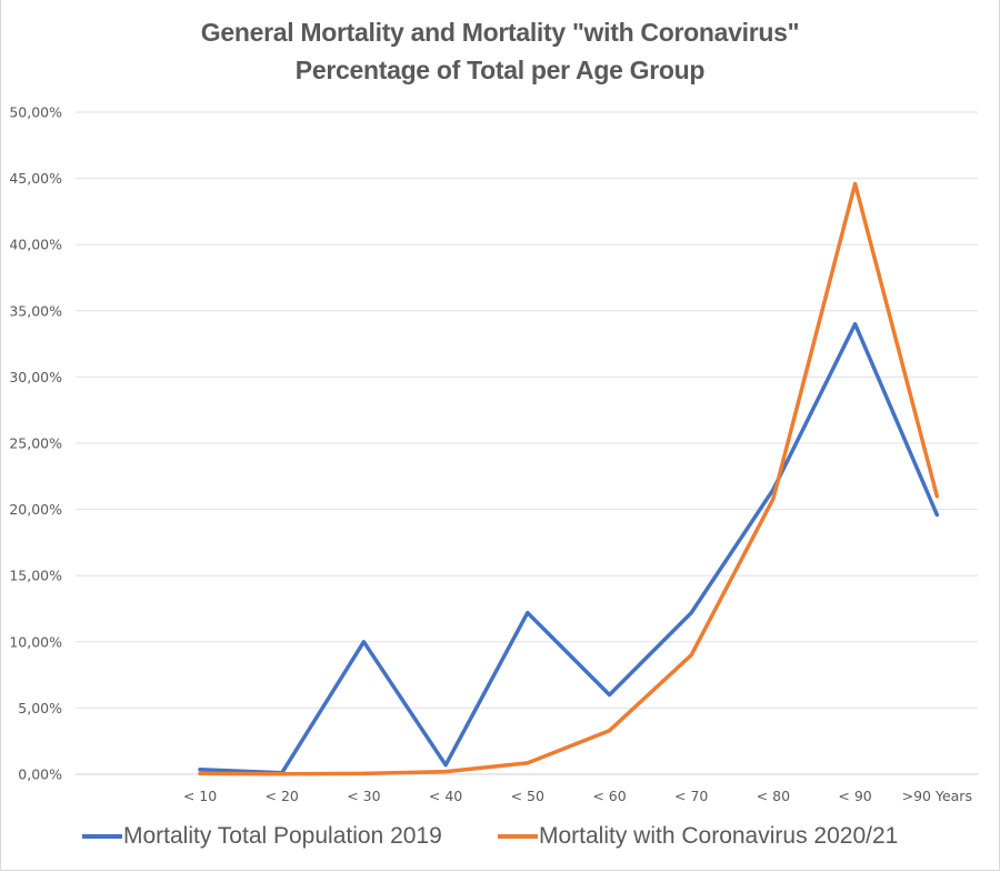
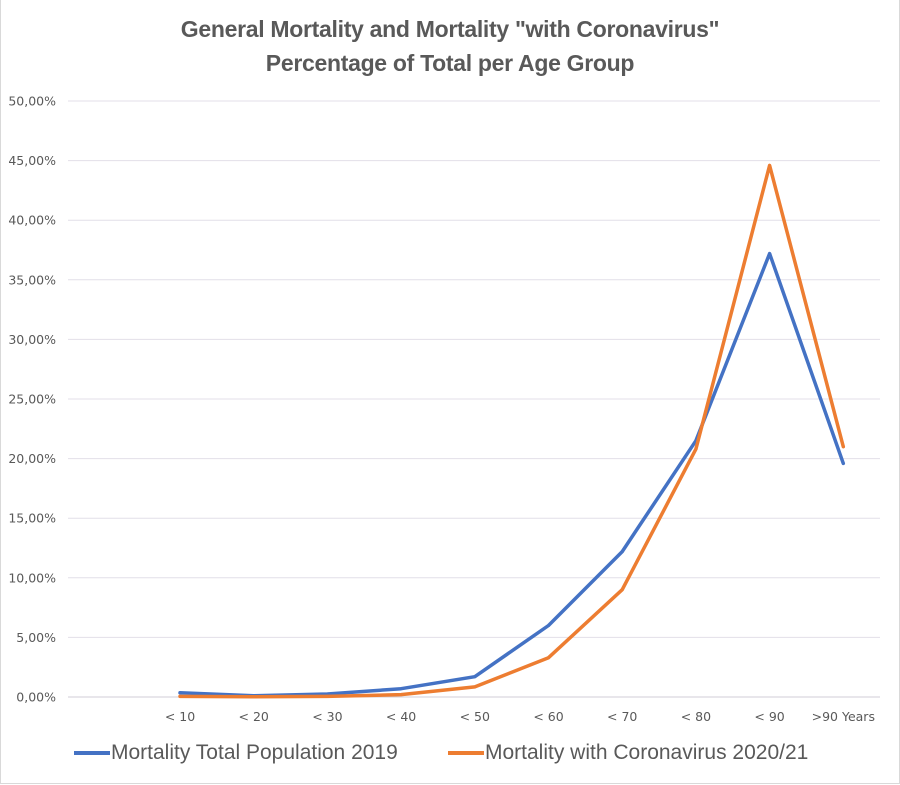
Mortality Total Population 2019/< 30: 10,0% -> 0,2%
Mortality Total Population 2019/< 50: 12,2% -> 1,7%
Mortality Total Population 2019/< 90: 34,0% -> 37,2%
